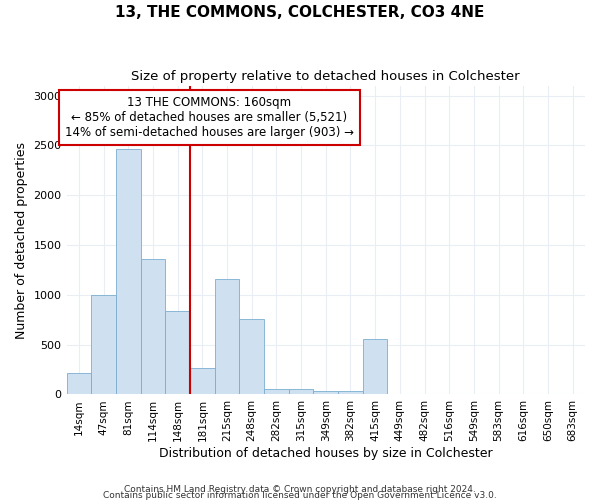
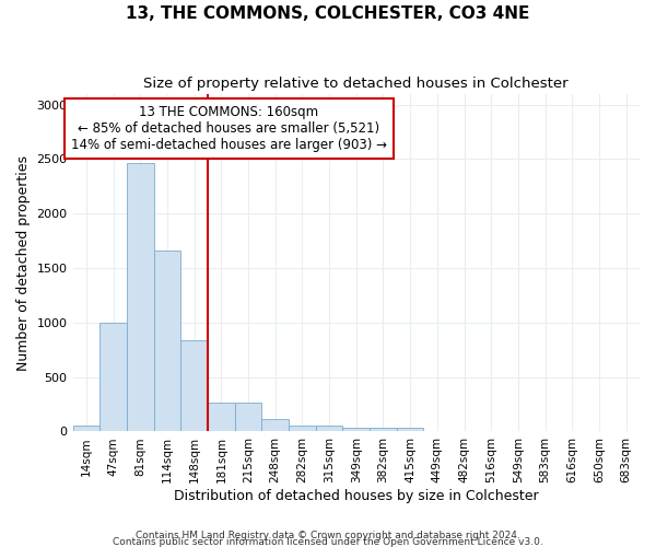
14sqm: 220 -> 60
114sqm: 1360 -> 1660
215sqm: 1160 -> 270
248sqm: 760 -> 120
415sqm: 560 -> 30
